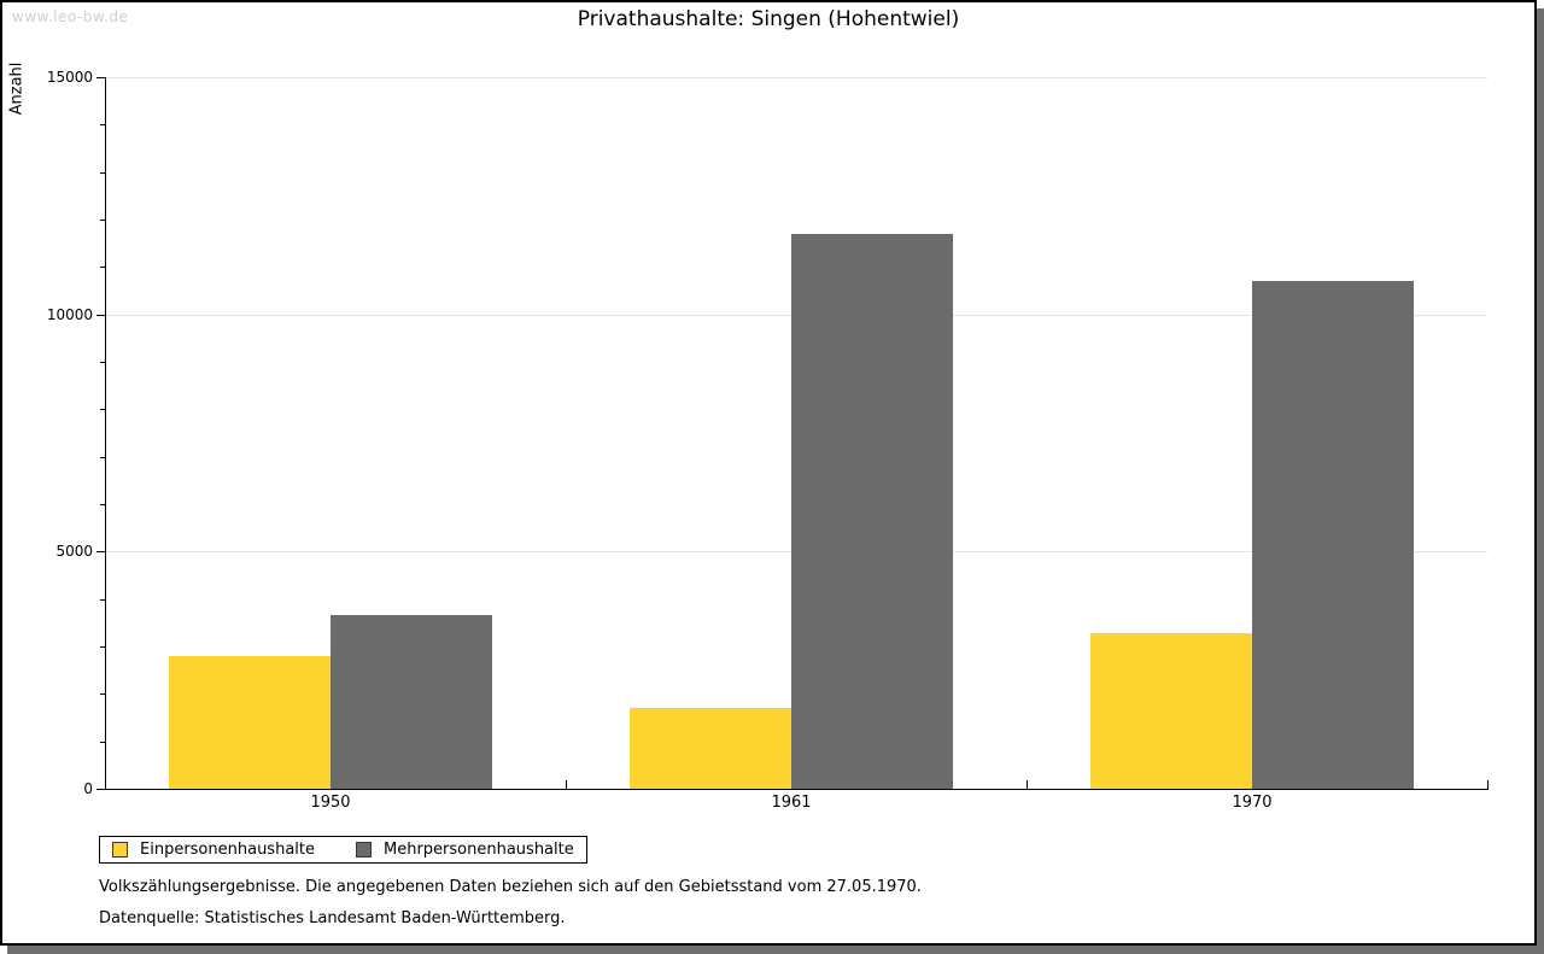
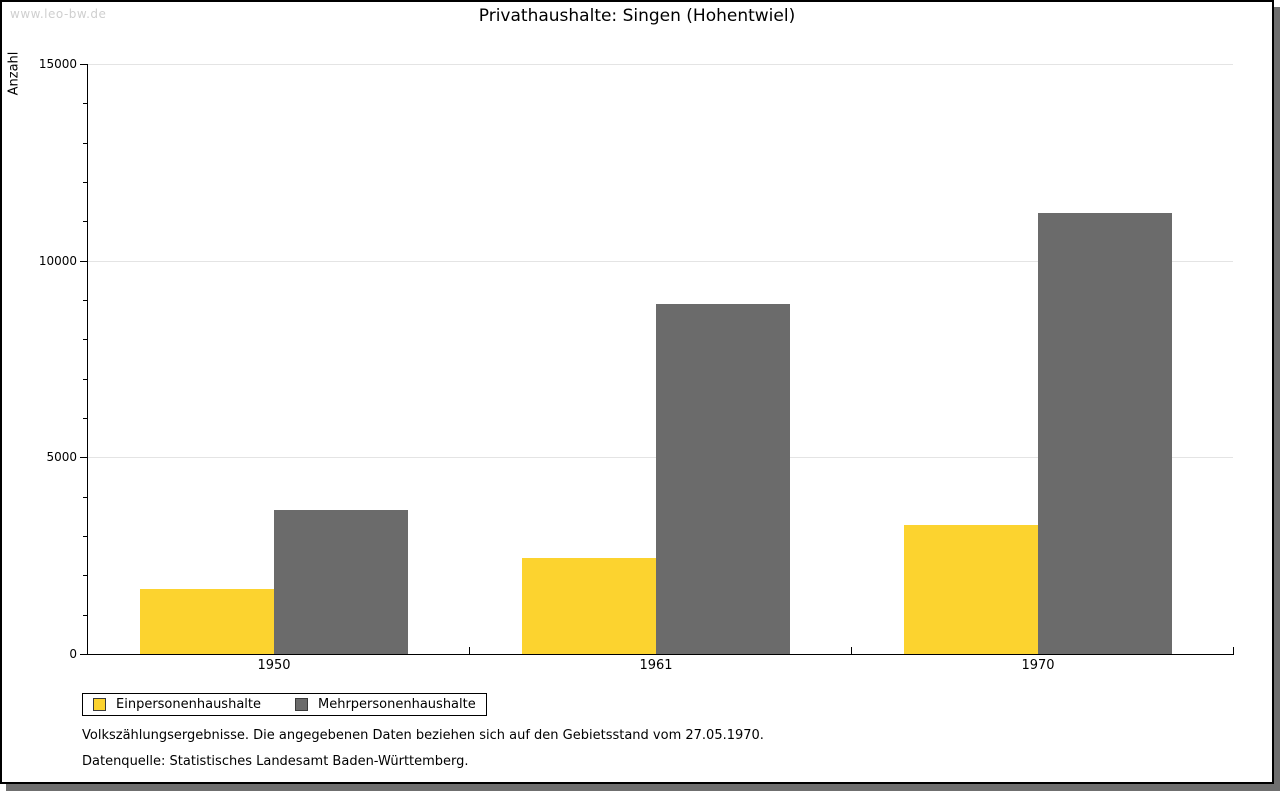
Einpersonenhaushalte/1950: 2800 -> 1600
Einpersonenhaushalte/1961: 1700 -> 2400
Mehrpersonenhaushalte/1961: 11700 -> 8900
Mehrpersonenhaushalte/1970: 10700 -> 11200
